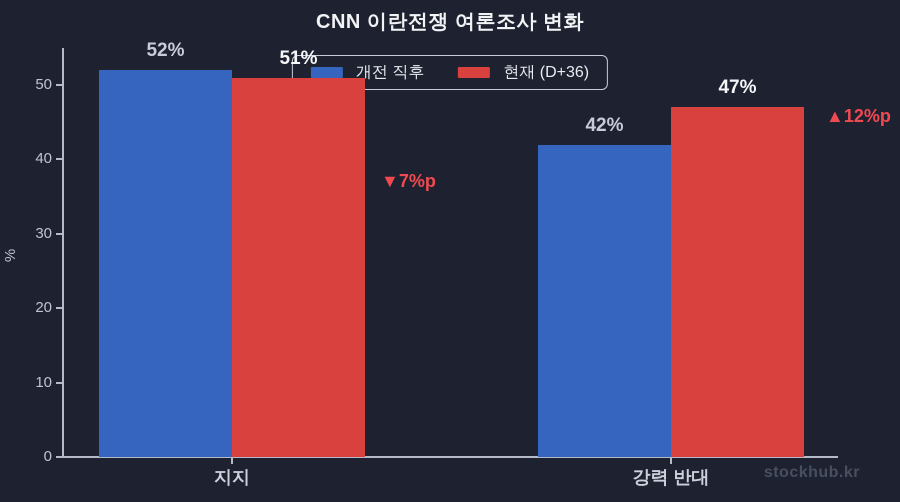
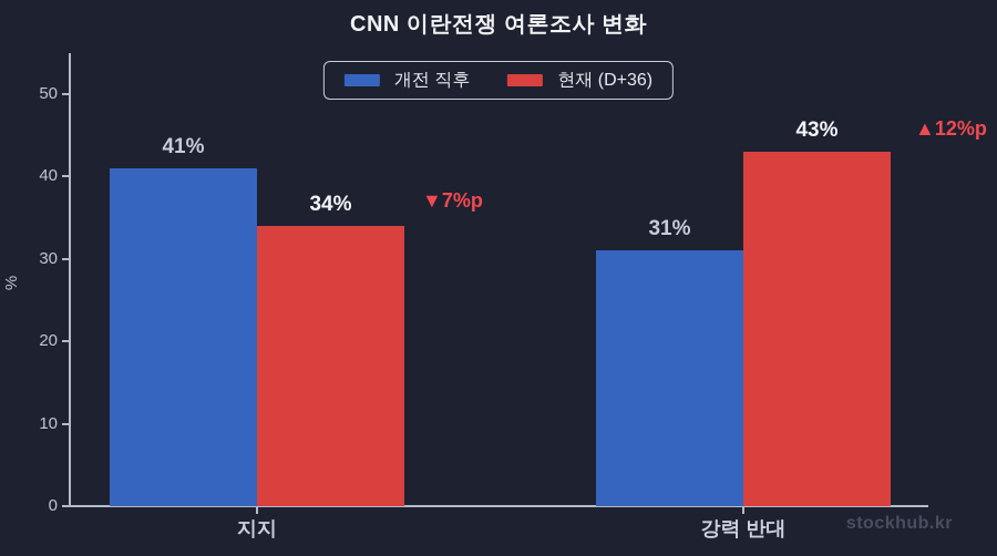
개전 직후/지지: 52% -> 41%
현재 (D+36)/지지: 51% -> 34%
개전 직후/강력 반대: 42% -> 31%
현재 (D+36)/강력 반대: 47% -> 43%
